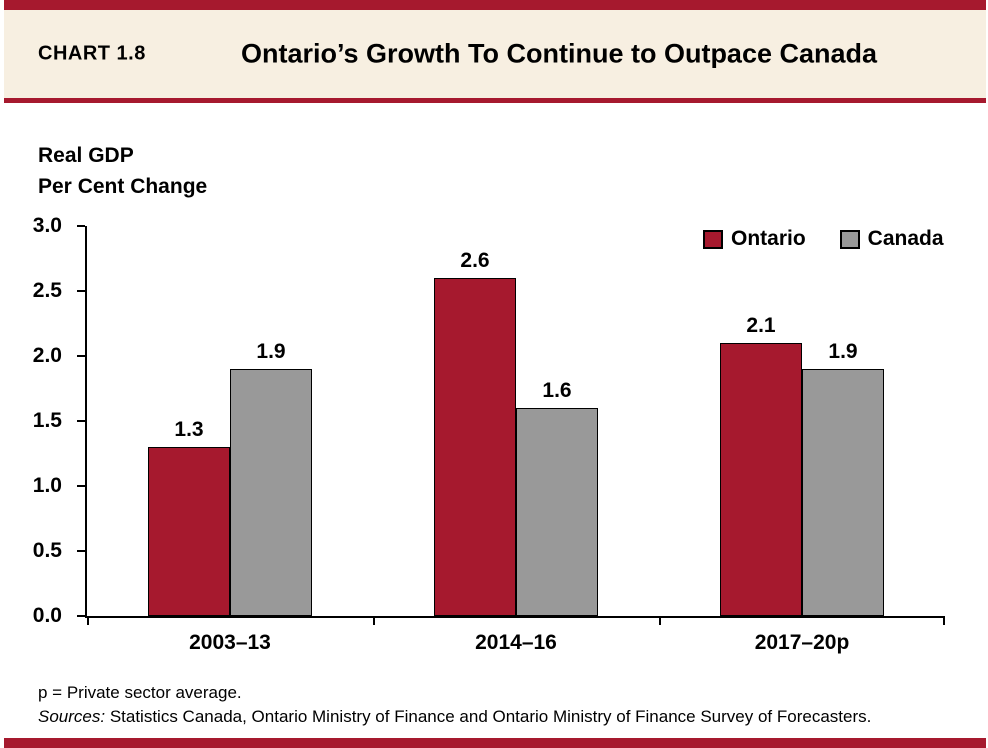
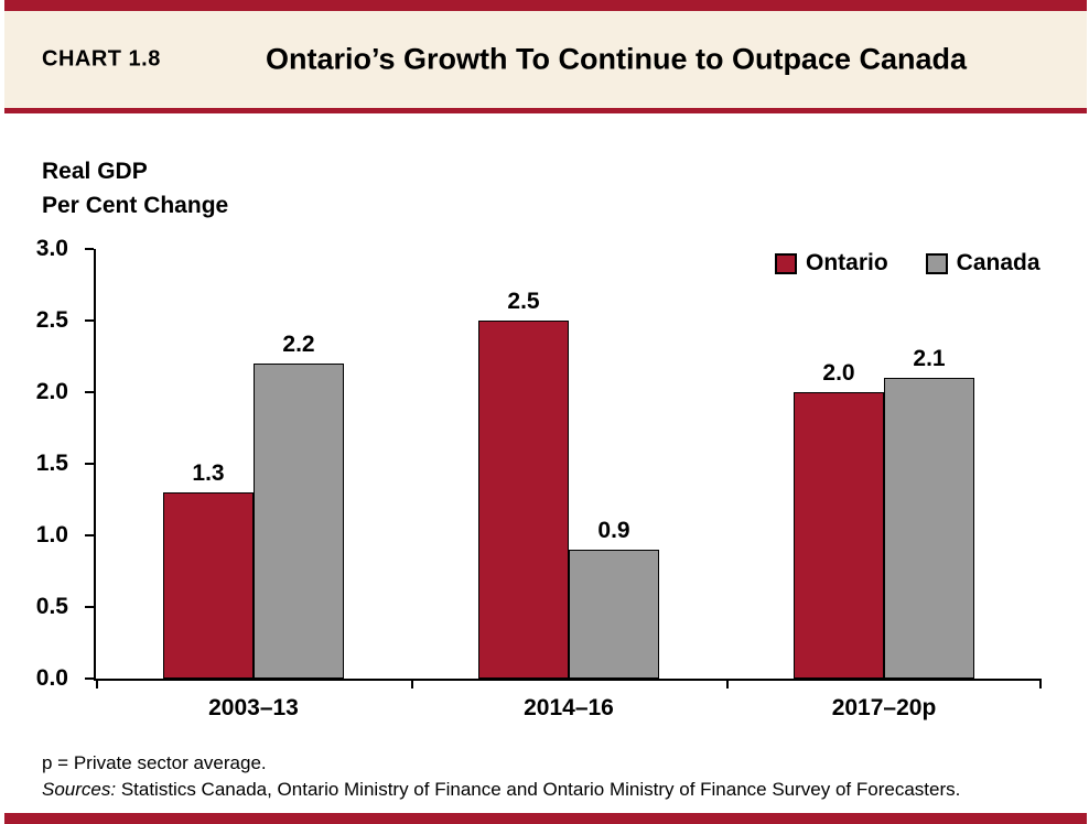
Canada/2003–13: 1.9 -> 2.2
Ontario/2014–16: 2.6 -> 2.5
Canada/2014–16: 1.6 -> 0.9
Ontario/2017–20p: 2.1 -> 2.0
Canada/2017–20p: 1.9 -> 2.1
